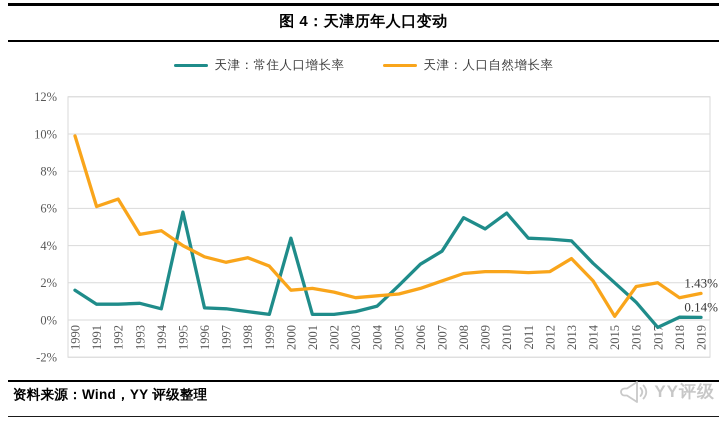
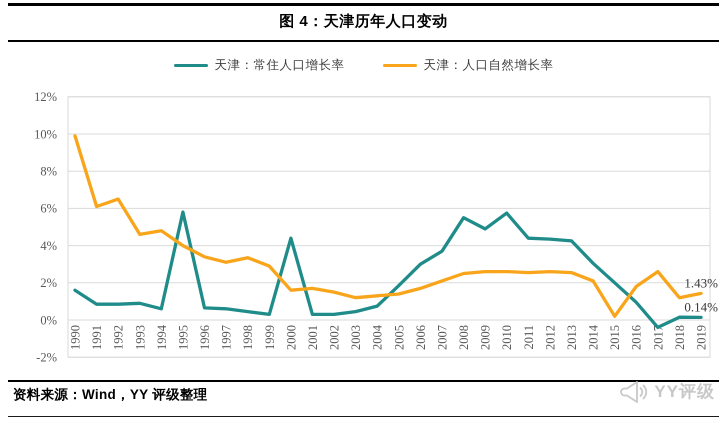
天津：人口自然增长率/2013: 3.3% -> 2.5%
天津：人口自然增长率/2017: 2.0% -> 2.6%
